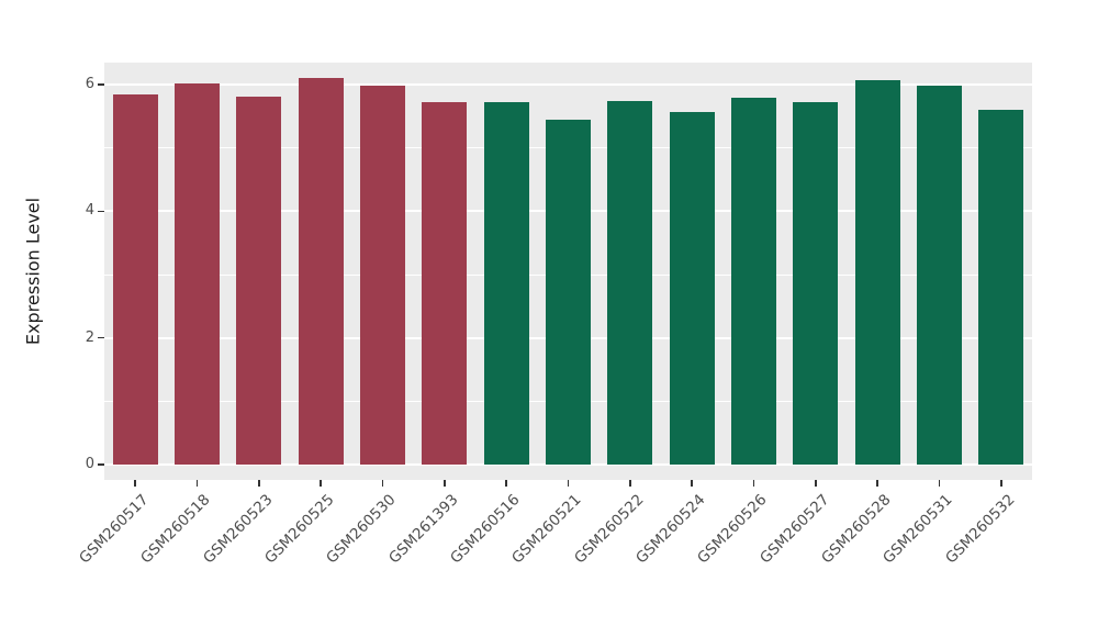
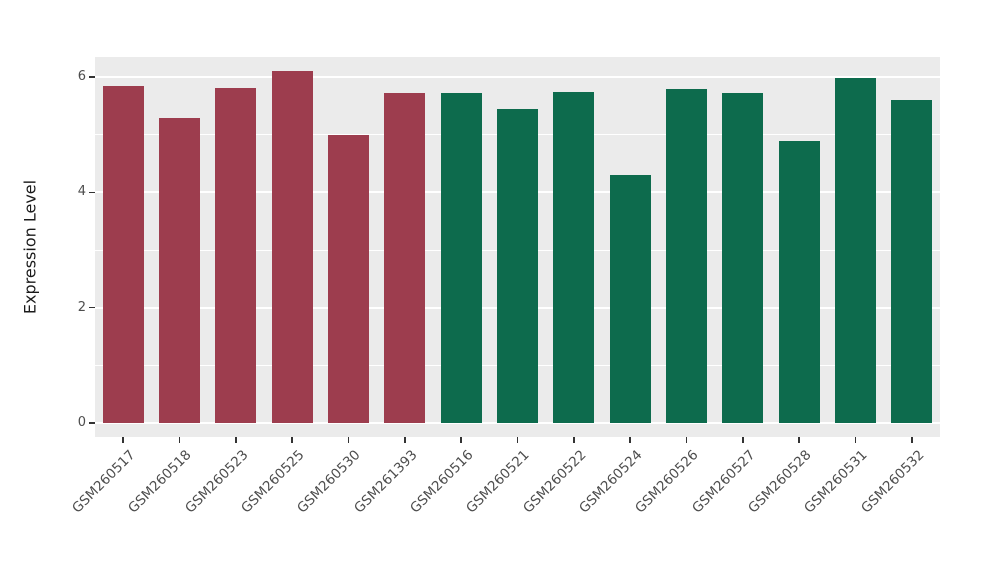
GSM260518: 6.0 -> 5.3
GSM260530: 6.0 -> 5.0
GSM260524: 5.6 -> 4.3
GSM260528: 6.1 -> 4.9
